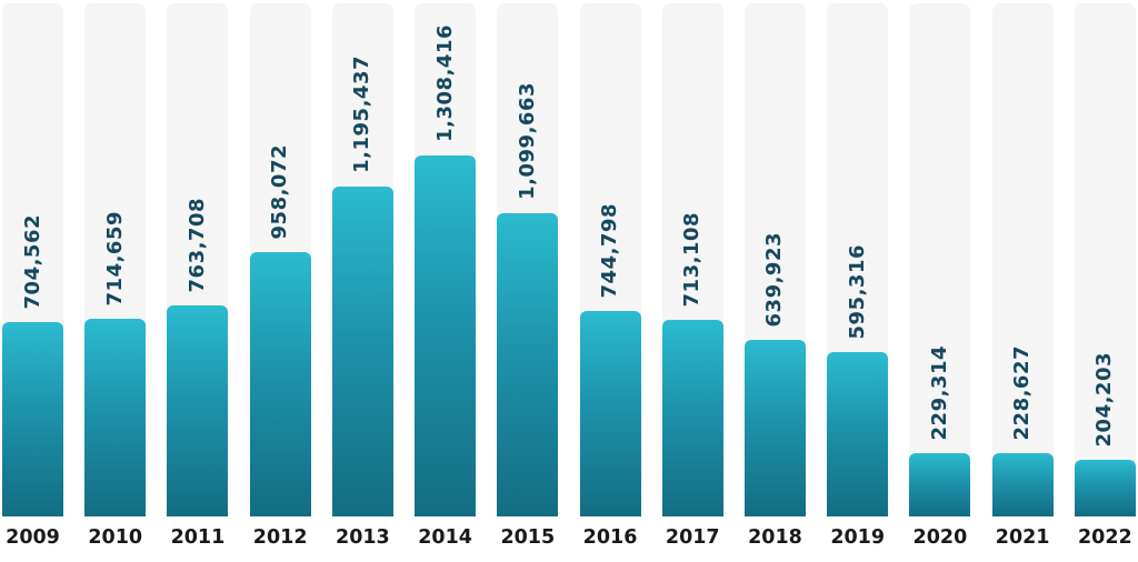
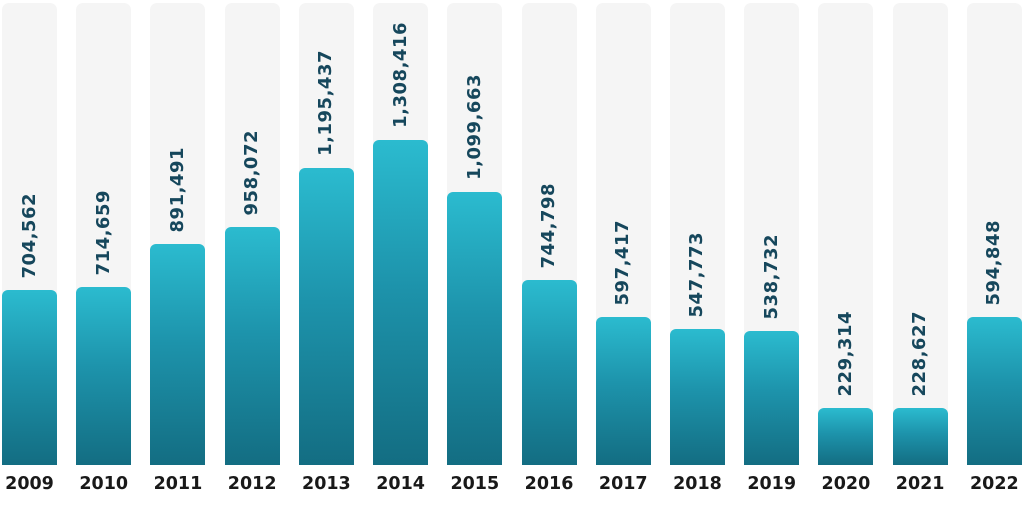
2011: 763,708 -> 891,491
2017: 713,108 -> 597,417
2018: 639,923 -> 547,773
2019: 595,316 -> 538,732
2022: 204,203 -> 594,848
